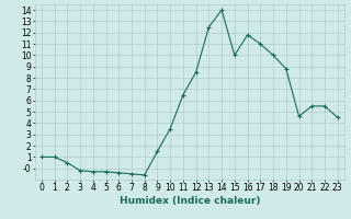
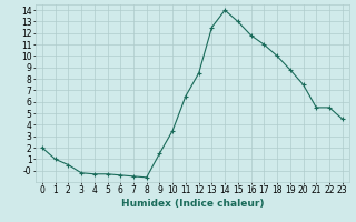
0: 1.0 -> 2.0
15: 10.0 -> 13.0
20: 4.6 -> 7.5
